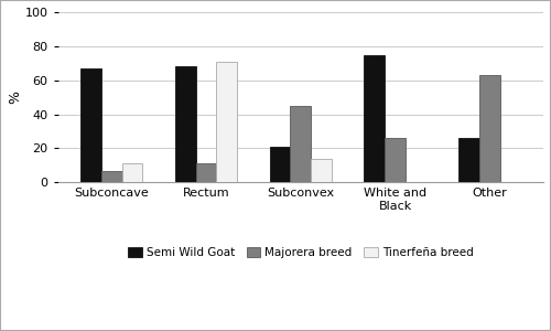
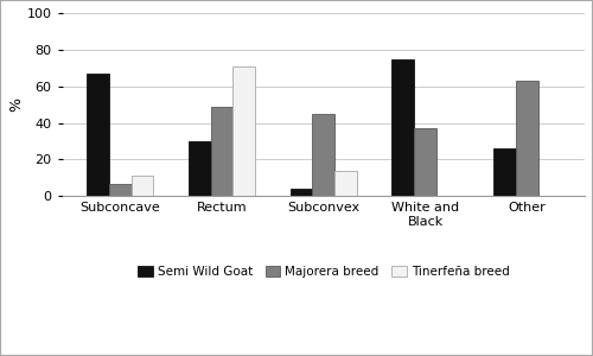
Semi Wild Goat/Rectum: 68 -> 30
Majorera breed/Rectum: 11 -> 49
Semi Wild Goat/Subconvex: 21 -> 4
Majorera breed/White and Black: 26 -> 37
